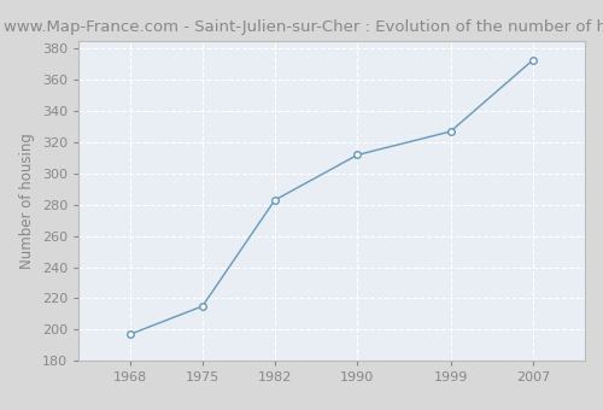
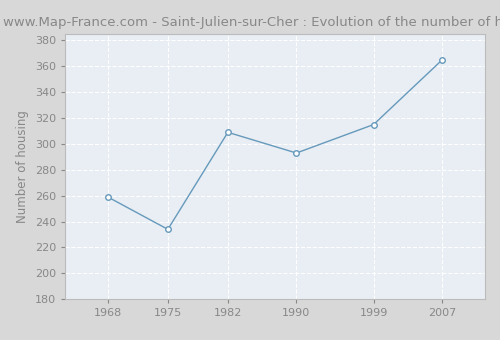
1968: 197 -> 259
1975: 215 -> 234
1982: 283 -> 309
1990: 312 -> 293
1999: 327 -> 315
2007: 373 -> 365
